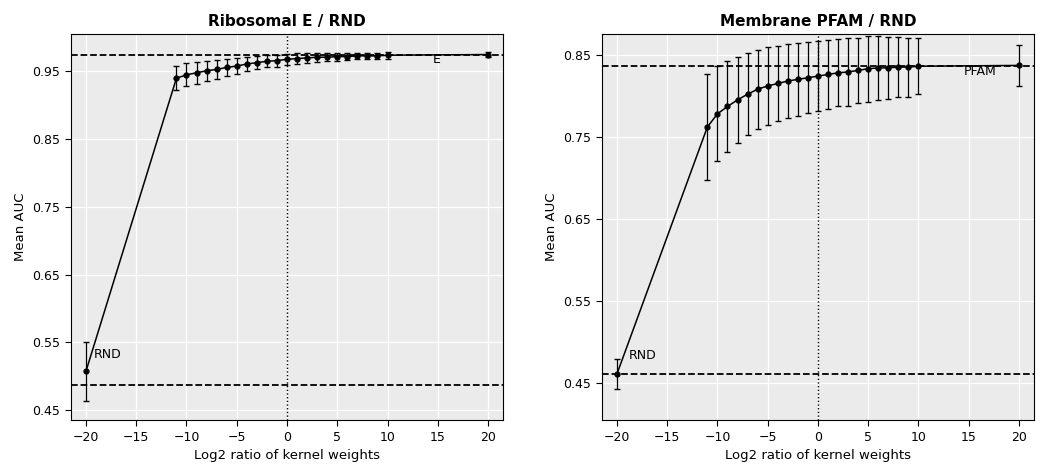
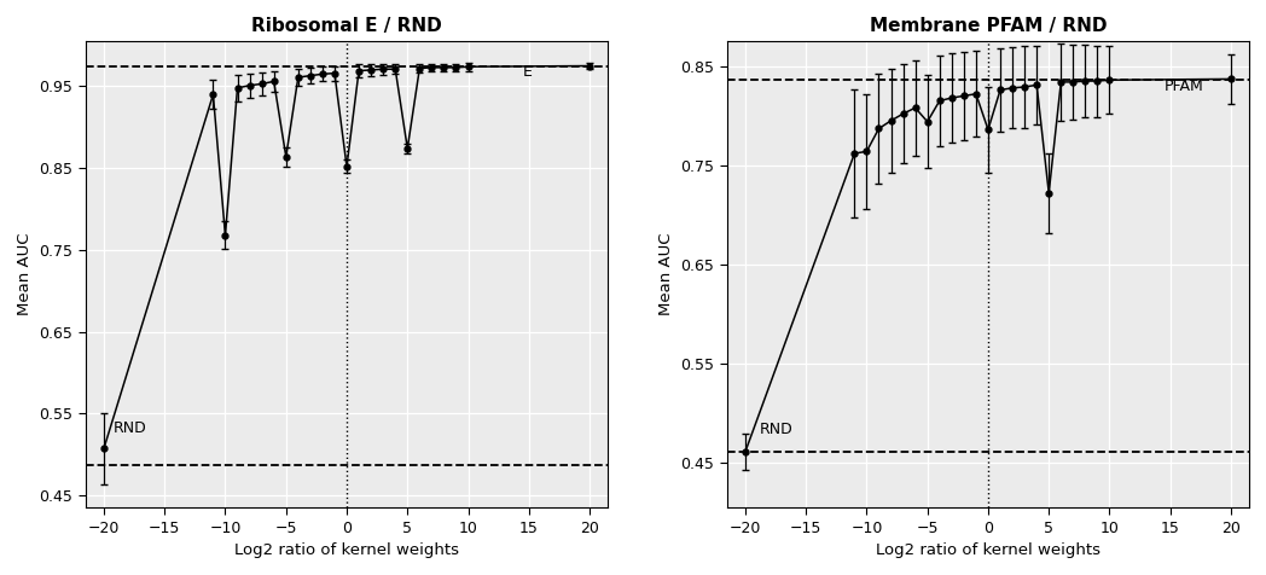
Ribosomal E / RND/−10: 0.945 -> 0.768
Ribosomal E / RND/−5: 0.958 -> 0.864
Ribosomal E / RND/0: 0.968 -> 0.852
Ribosomal E / RND/5: 0.972 -> 0.874
Membrane PFAM / RND/−10: 0.778 -> 0.764
Membrane PFAM / RND/−5: 0.812 -> 0.794
Membrane PFAM / RND/0: 0.824 -> 0.786
Membrane PFAM / RND/5: 0.833 -> 0.722
